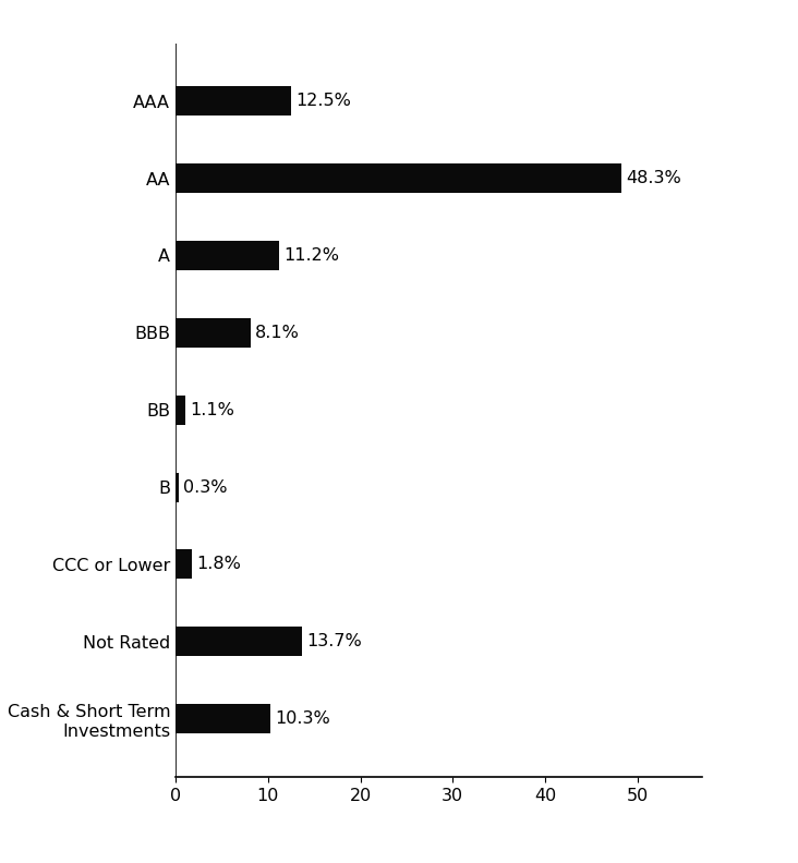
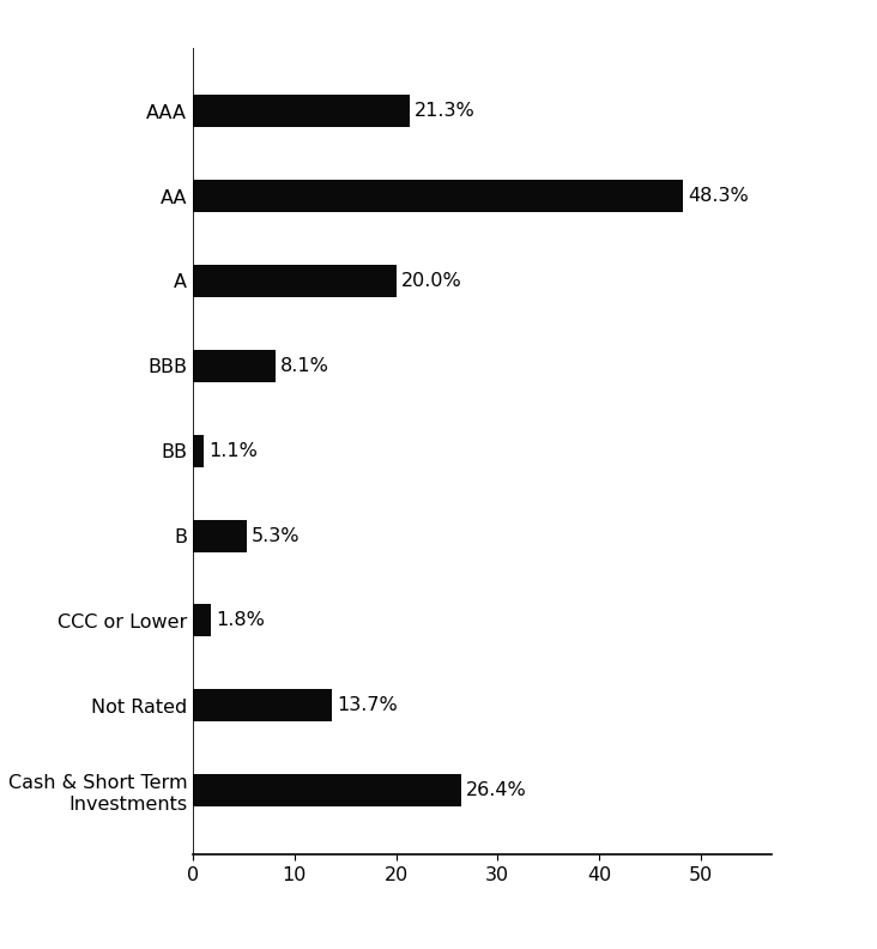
AAA: 12.5% -> 21.3%
A: 11.2% -> 20.0%
B: 0.3% -> 5.3%
Cash & Short Term Investments: 10.3% -> 26.4%
